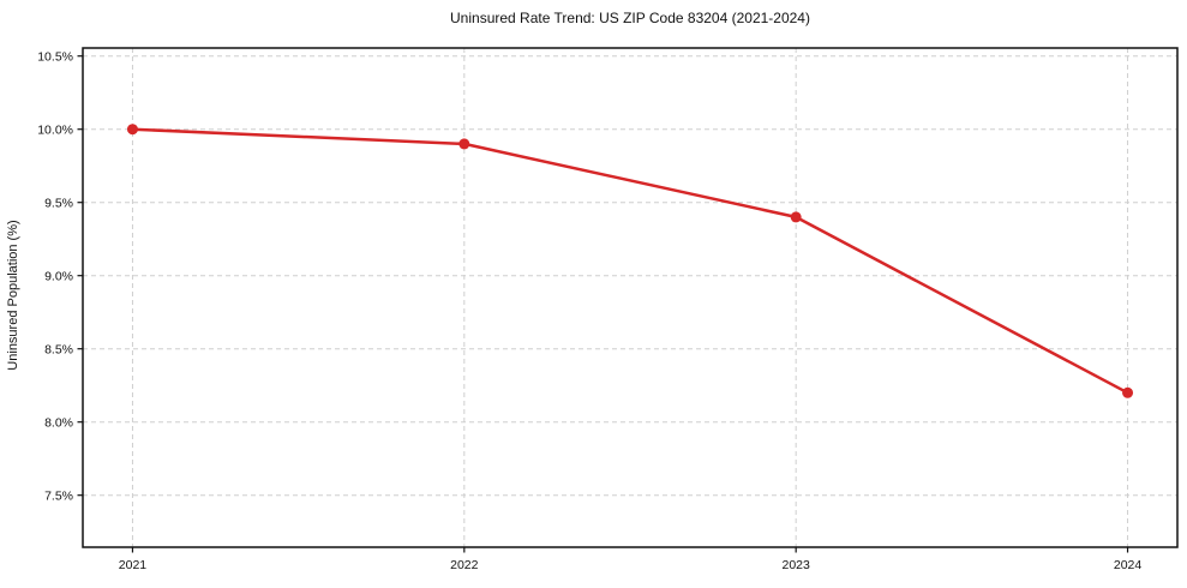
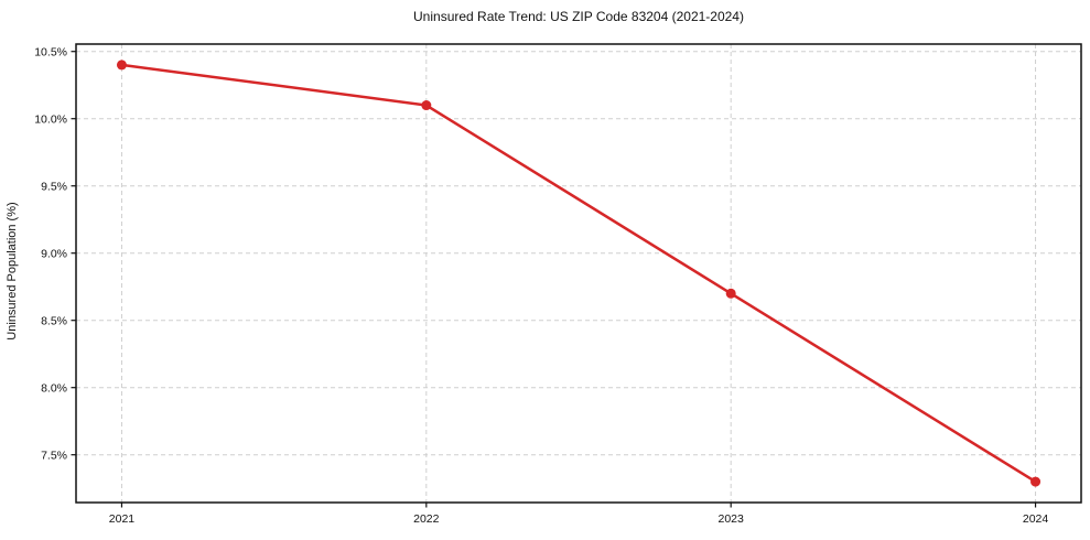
2021: 10.0% -> 10.4%
2022: 9.9% -> 10.1%
2023: 9.4% -> 8.7%
2024: 8.2% -> 7.3%
